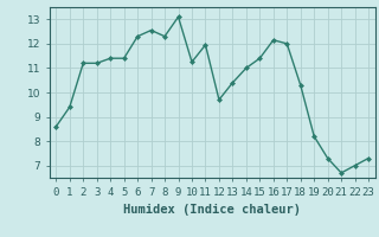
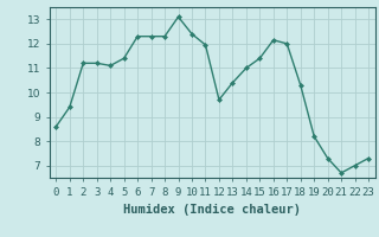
4: 11.40 -> 11.10
7: 12.55 -> 12.30
10: 11.25 -> 12.40
